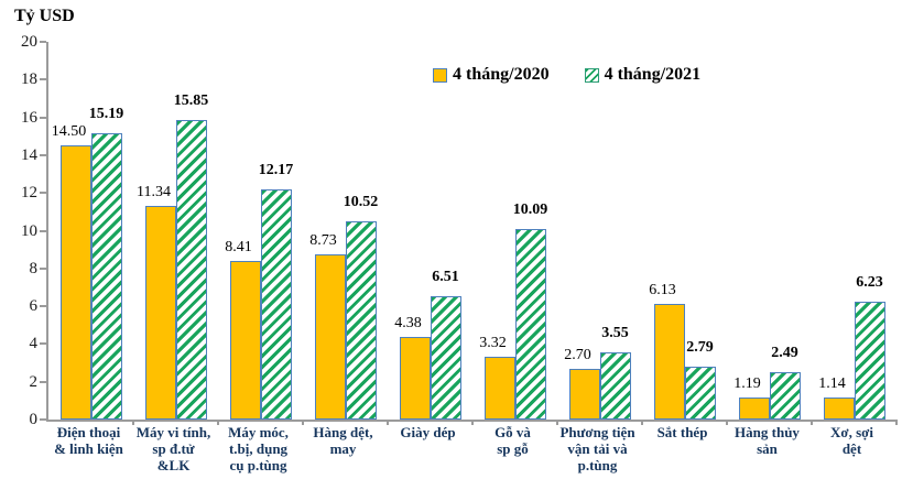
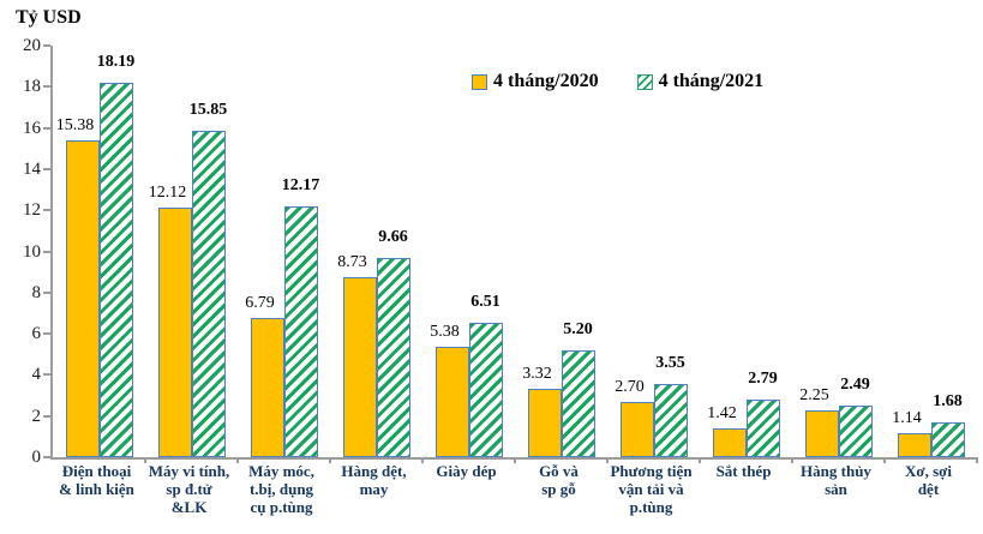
4 tháng/2020/Điện thoại & linh kiện: 14.50 -> 15.38
4 tháng/2021/Điện thoại & linh kiện: 15.19 -> 18.19
4 tháng/2020/Máy vi tính, sp đ.tử &LK: 11.34 -> 12.12
4 tháng/2020/Máy móc, t.bị, dụng cụ p.tùng: 8.41 -> 6.79
4 tháng/2021/Hàng dệt, may: 10.52 -> 9.66
4 tháng/2020/Giày dép: 4.38 -> 5.38
4 tháng/2021/Gỗ và sp gỗ: 10.09 -> 5.20
4 tháng/2020/Sắt thép: 6.13 -> 1.42
4 tháng/2020/Hàng thủy sản: 1.19 -> 2.25
4 tháng/2021/Xơ, sợi dệt: 6.23 -> 1.68
